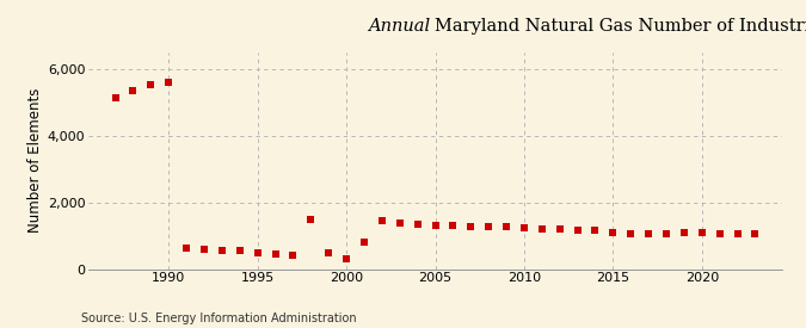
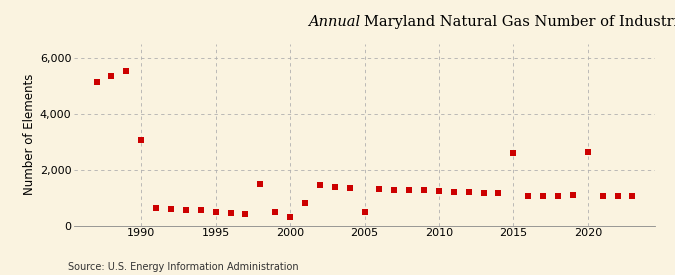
1990: 5,600 -> 3,050
2005: 1,320 -> 500
2015: 1,080 -> 2,600
2020: 1,080 -> 2,650
